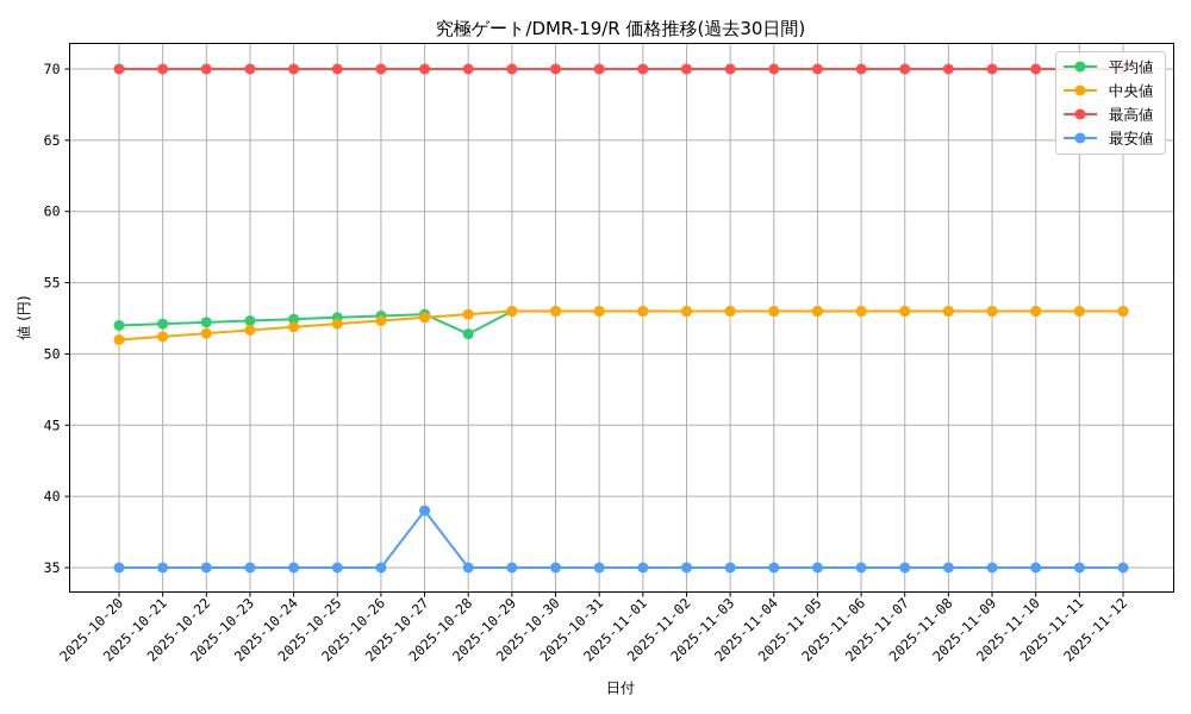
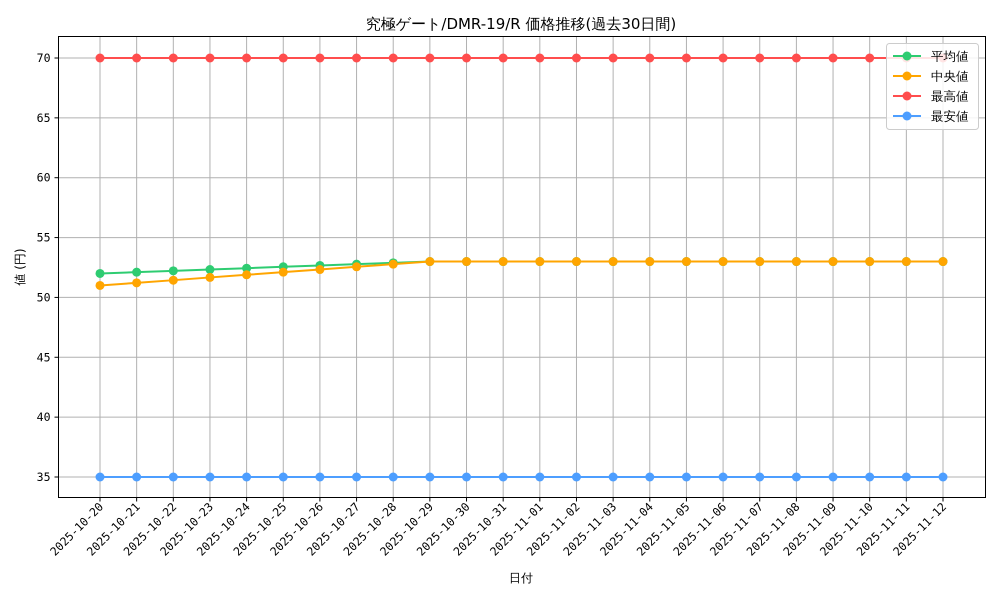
最安値/2025-10-27: 39 -> 35
平均値/2025-10-28: 51.4 -> 52.9
